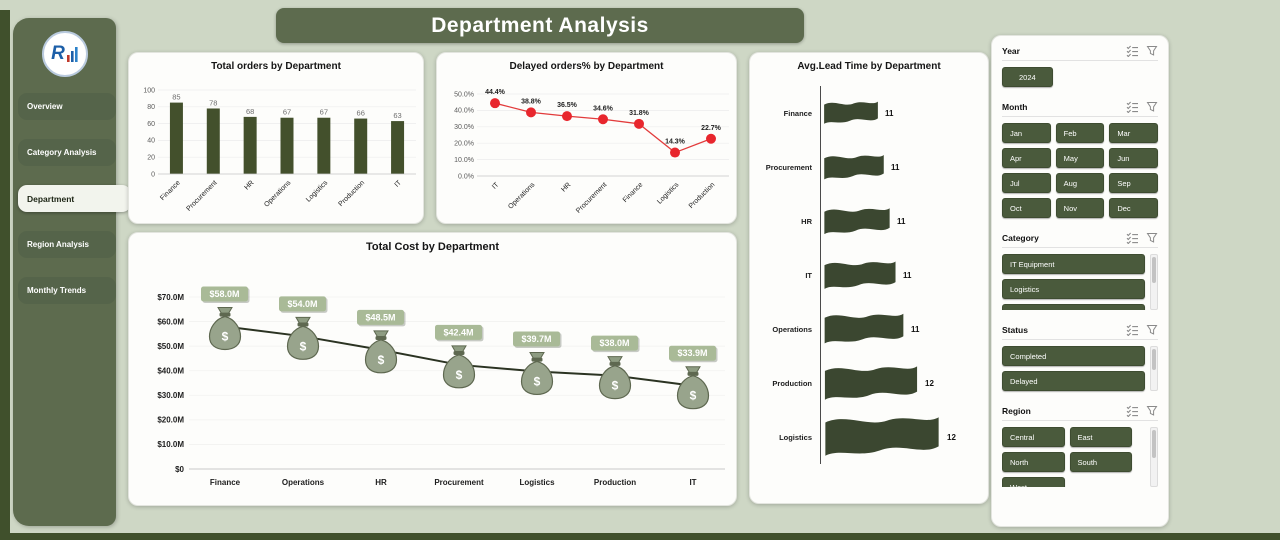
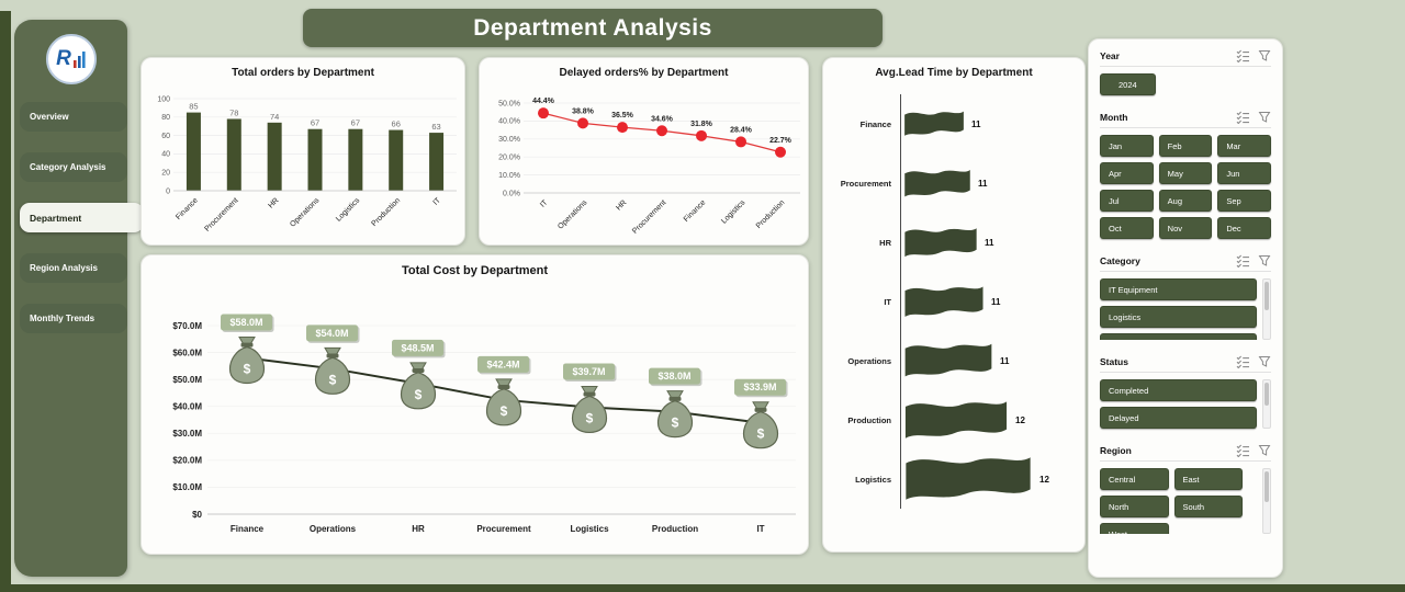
Total orders by Department/HR: 68 -> 74
Delayed orders% by Department/Logistics: 14.3% -> 28.4%
